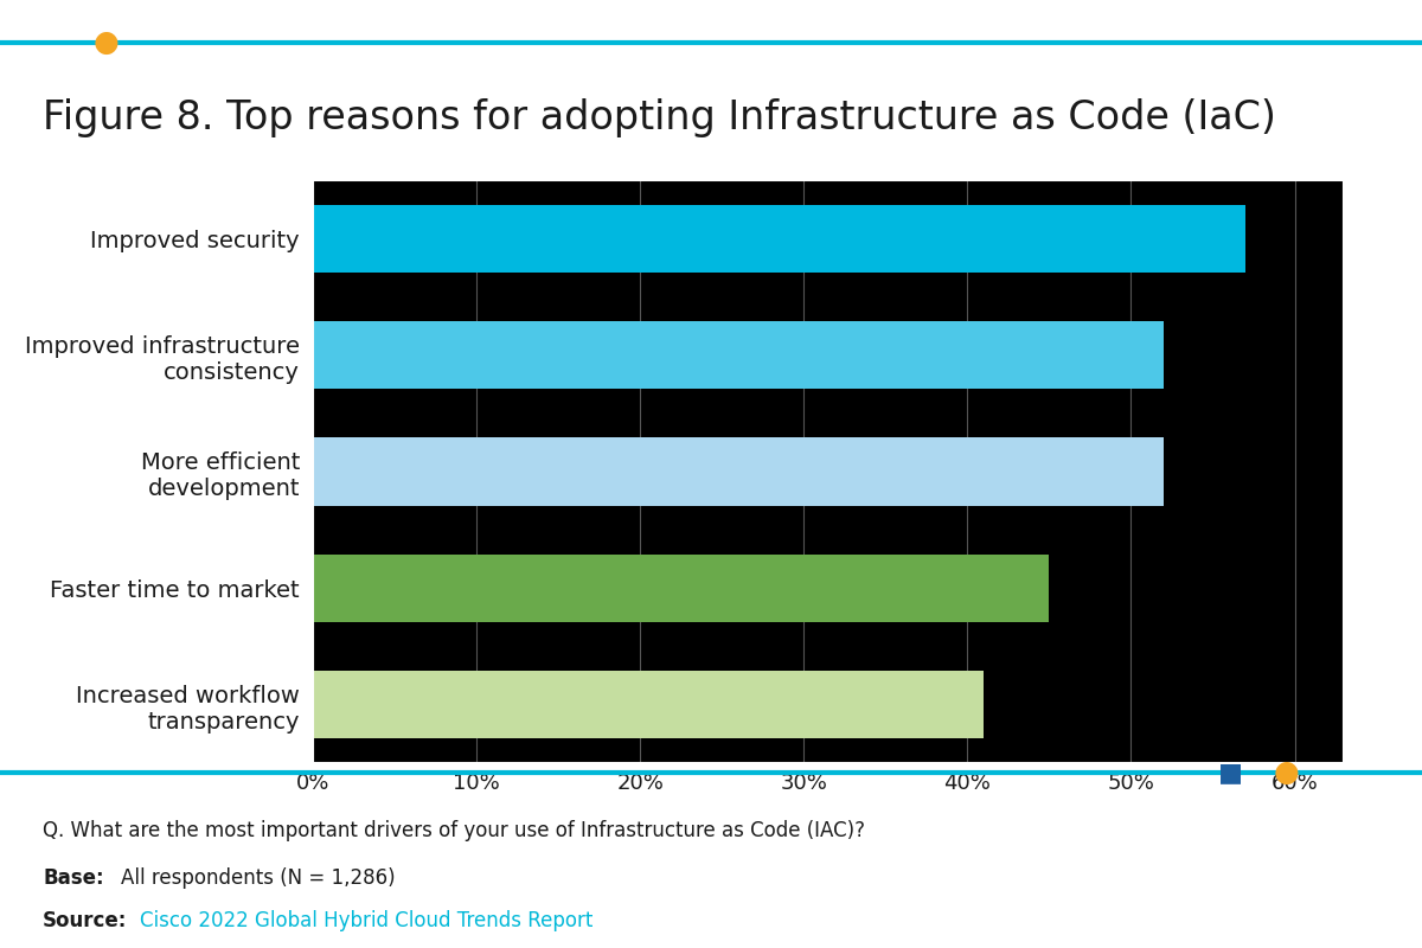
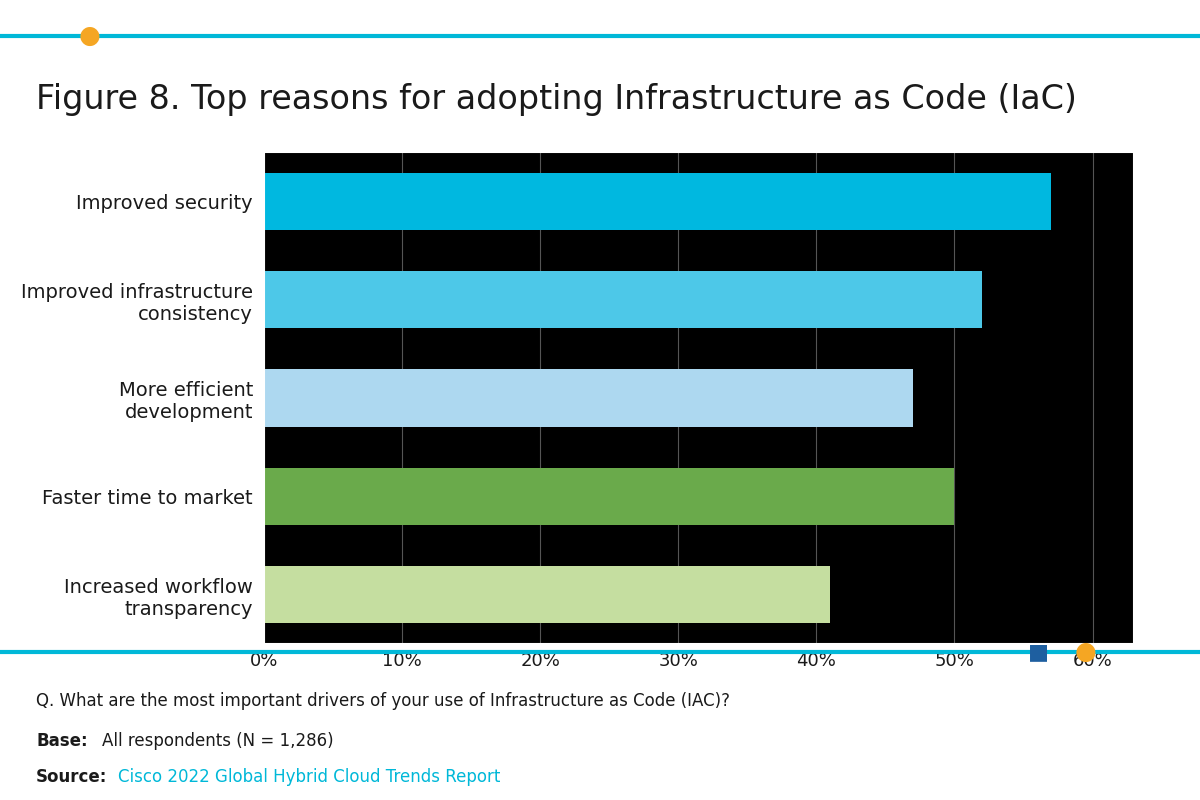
More efficient development: 52% -> 47%
Faster time to market: 45% -> 50%
